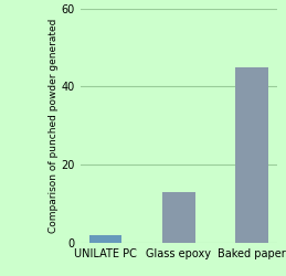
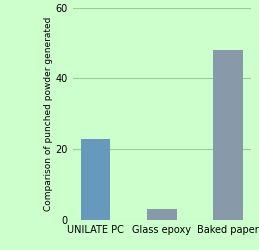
UNILATE PC: 2 -> 23
Glass epoxy: 13 -> 3
Baked paper: 45 -> 48
